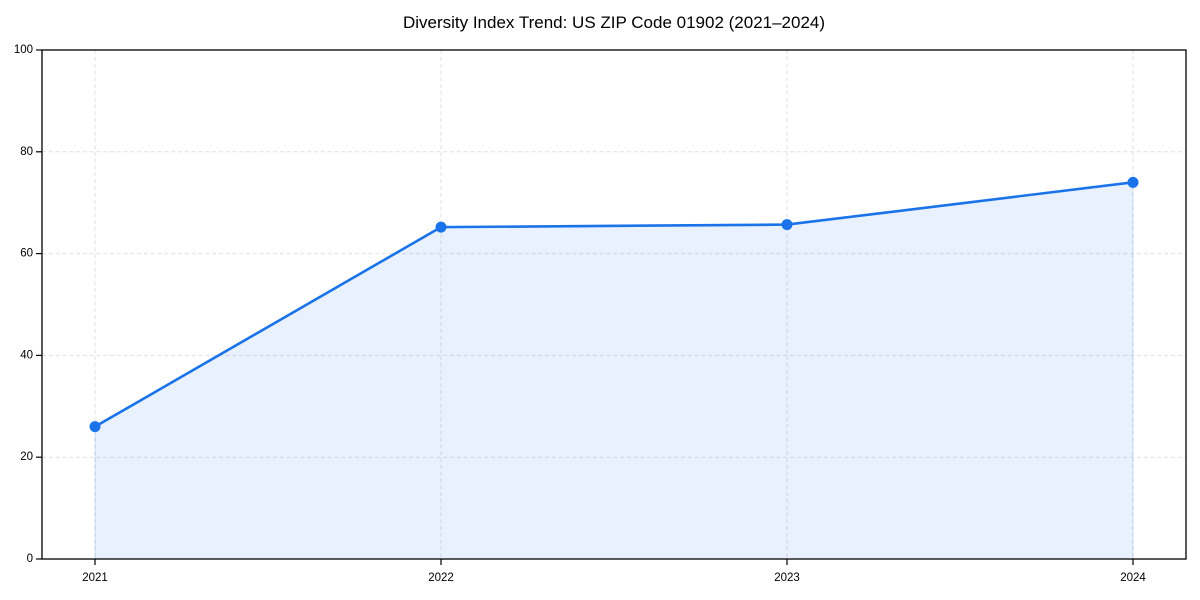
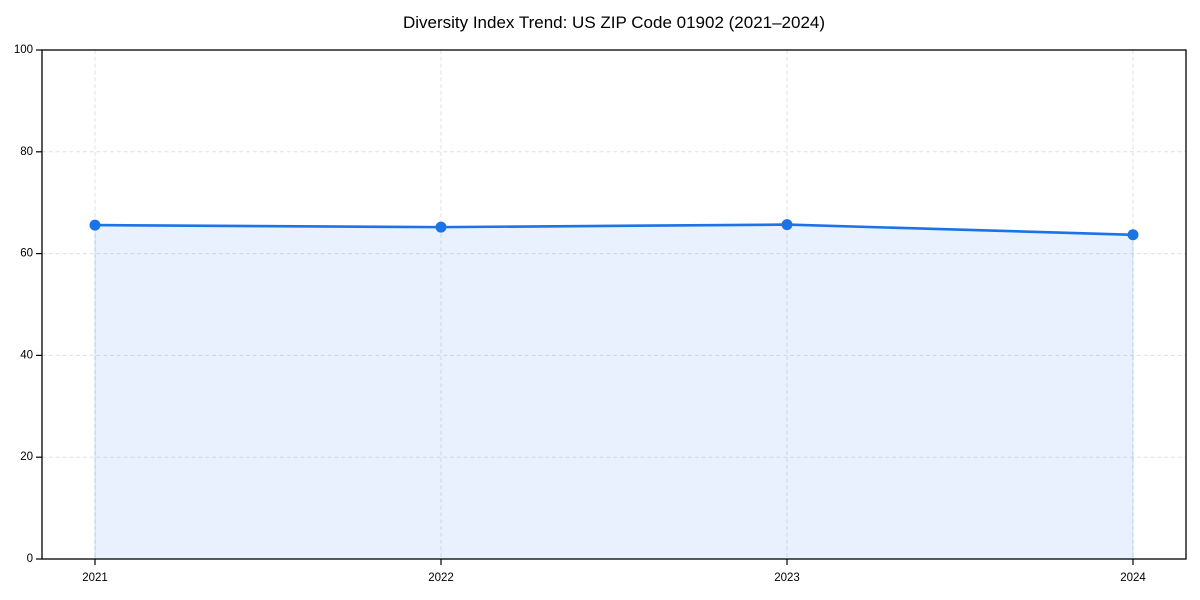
2021: 26 -> 66
2024: 74 -> 64
